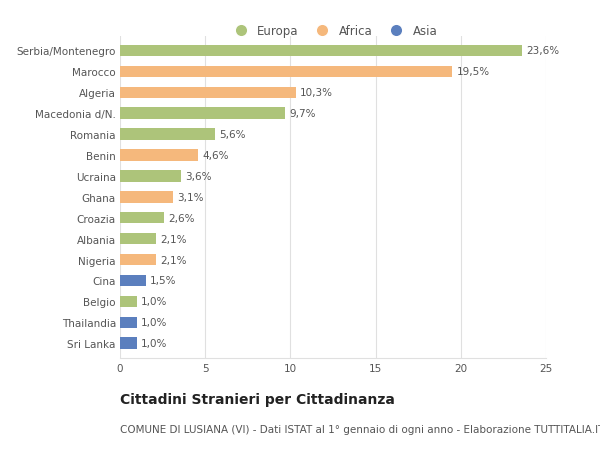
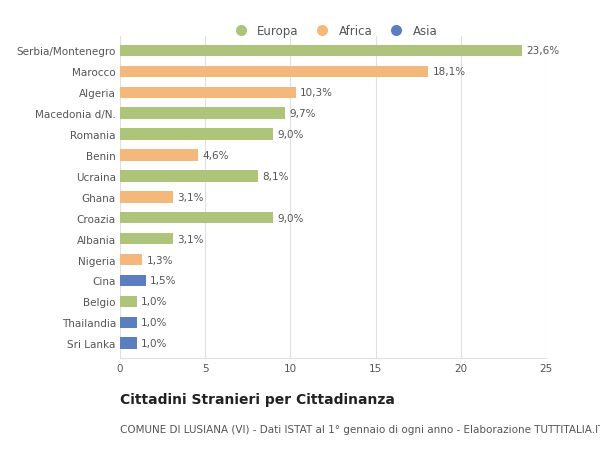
Marocco: 19,5% -> 18,1%
Romania: 5,6% -> 9,0%
Ucraina: 3,6% -> 8,1%
Croazia: 2,6% -> 9,0%
Albania: 2,1% -> 3,1%
Nigeria: 2,1% -> 1,3%
